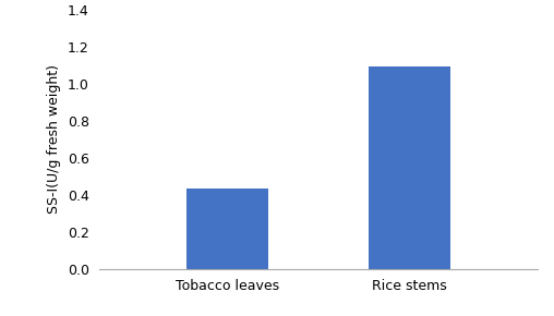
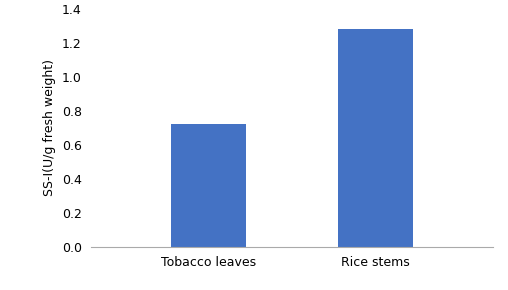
Tobacco leaves: 0.43 -> 0.72
Rice stems: 1.09 -> 1.28
